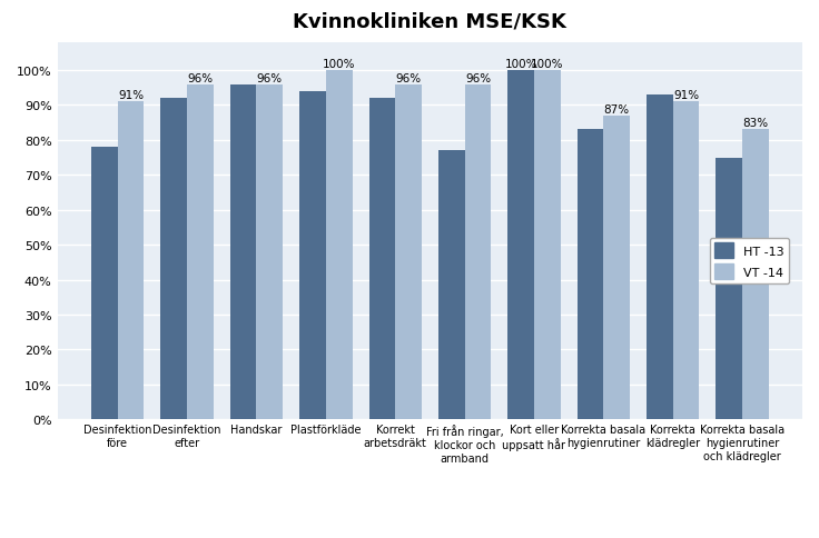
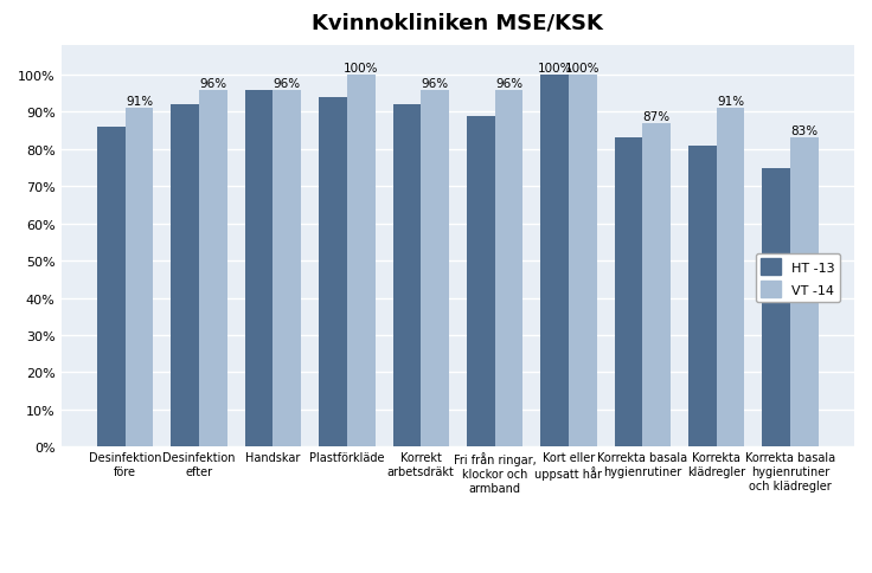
HT -13/Desinfektion före: 78% -> 86%
HT -13/Fri från ringar, klockor och armband: 77% -> 89%
HT -13/Korrekta klädregler: 93% -> 81%
